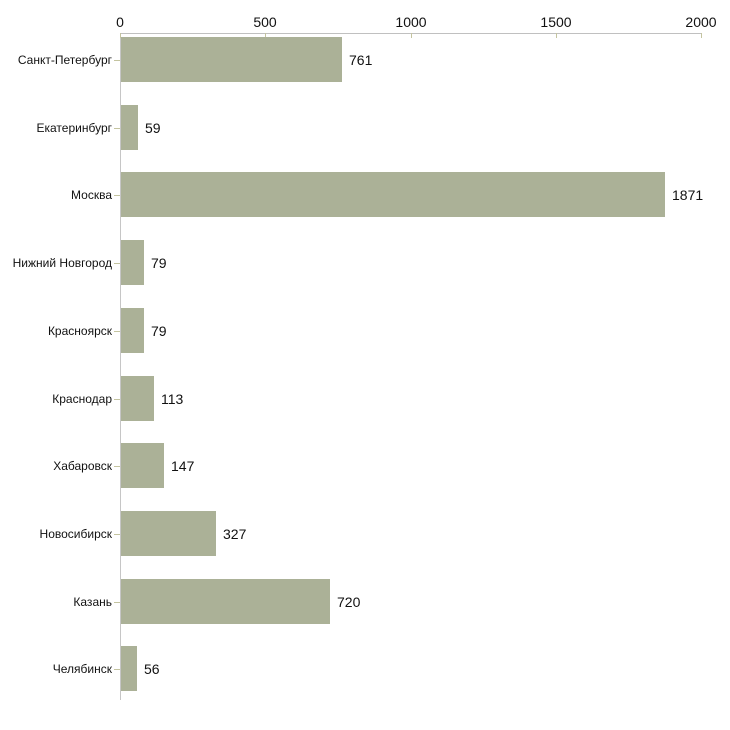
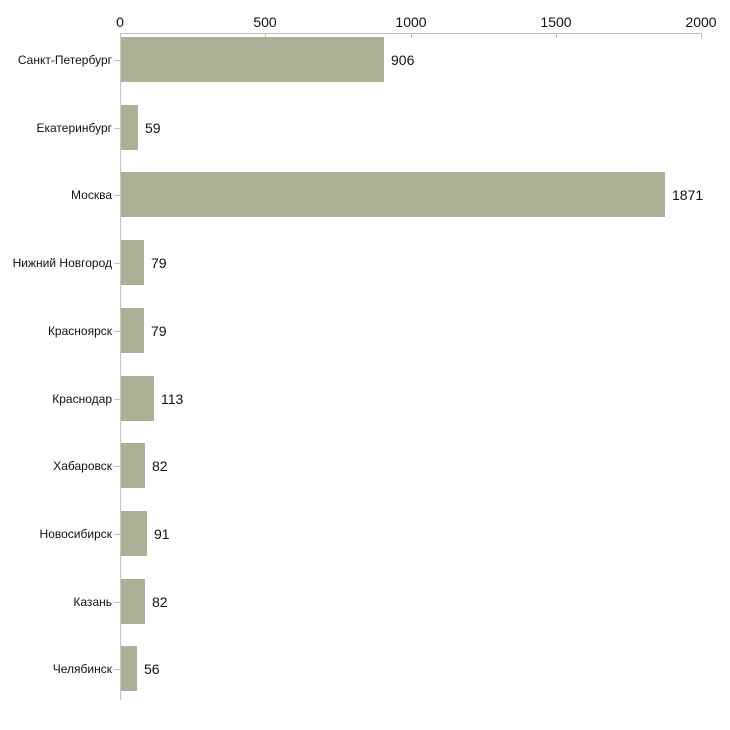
Санкт-Петербург: 761 -> 906
Хабаровск: 147 -> 82
Новосибирск: 327 -> 91
Казань: 720 -> 82
